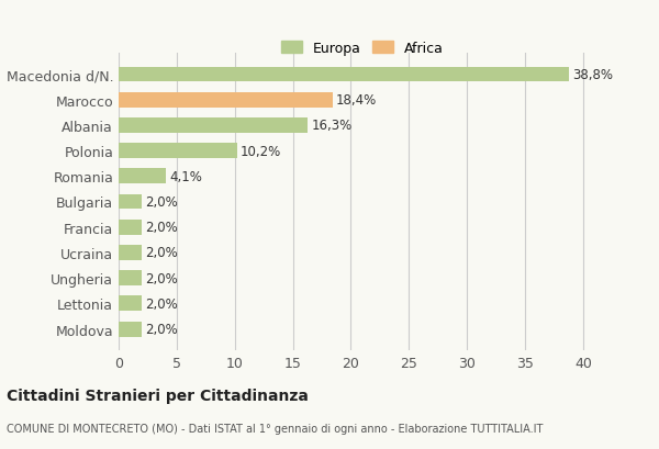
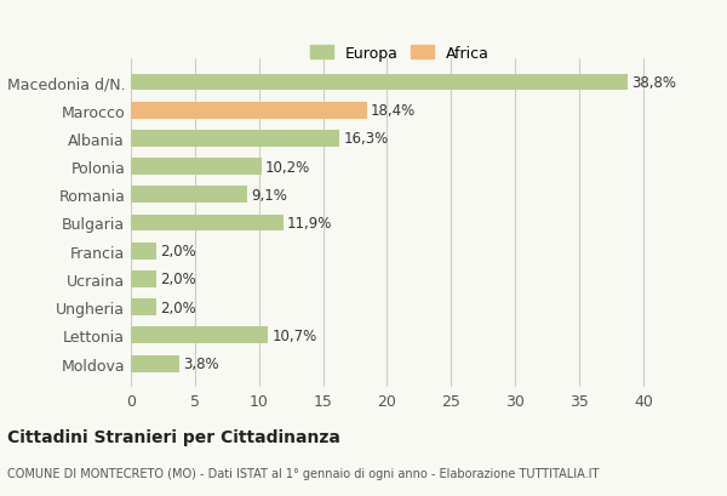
Romania: 4,1% -> 9,1%
Bulgaria: 2,0% -> 11,9%
Lettonia: 2,0% -> 10,7%
Moldova: 2,0% -> 3,8%
